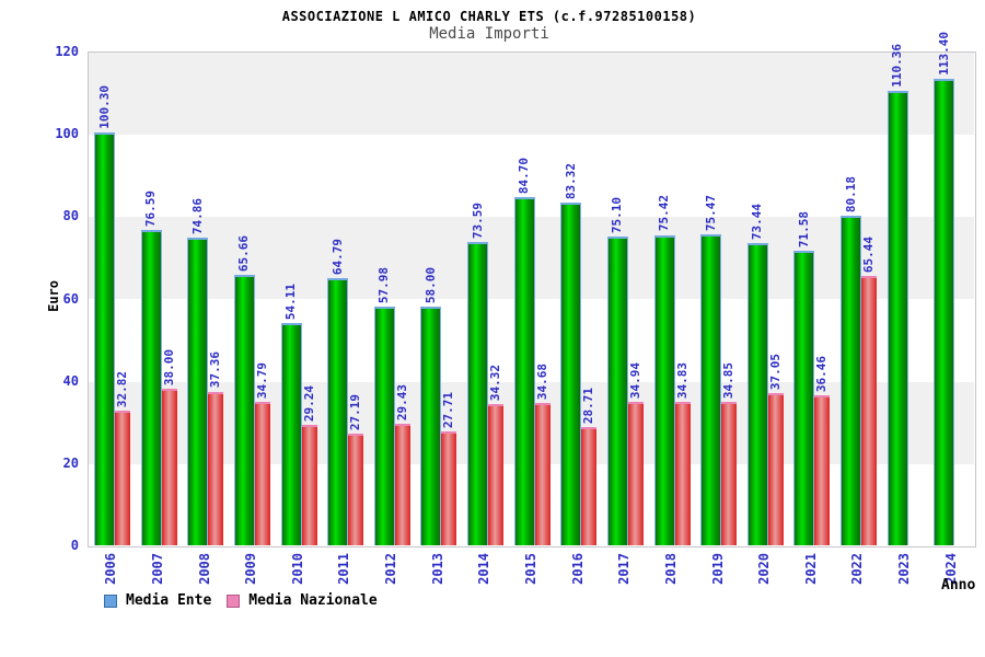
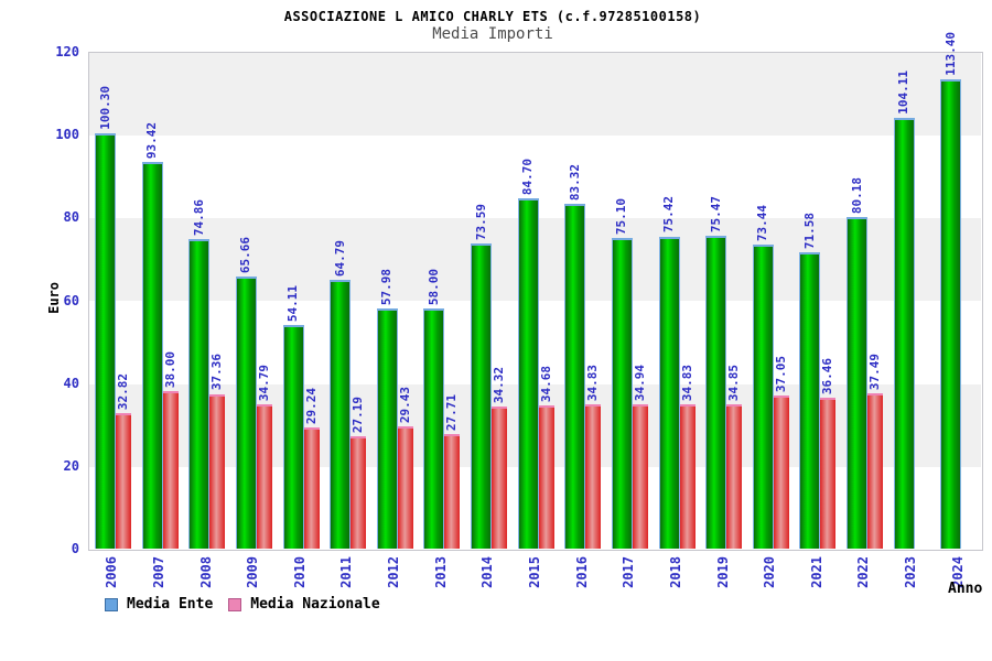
Media Ente/2007: 76.59 -> 93.42
Media Nazionale/2016: 28.71 -> 34.83
Media Nazionale/2022: 65.44 -> 37.49
Media Ente/2023: 110.36 -> 104.11
